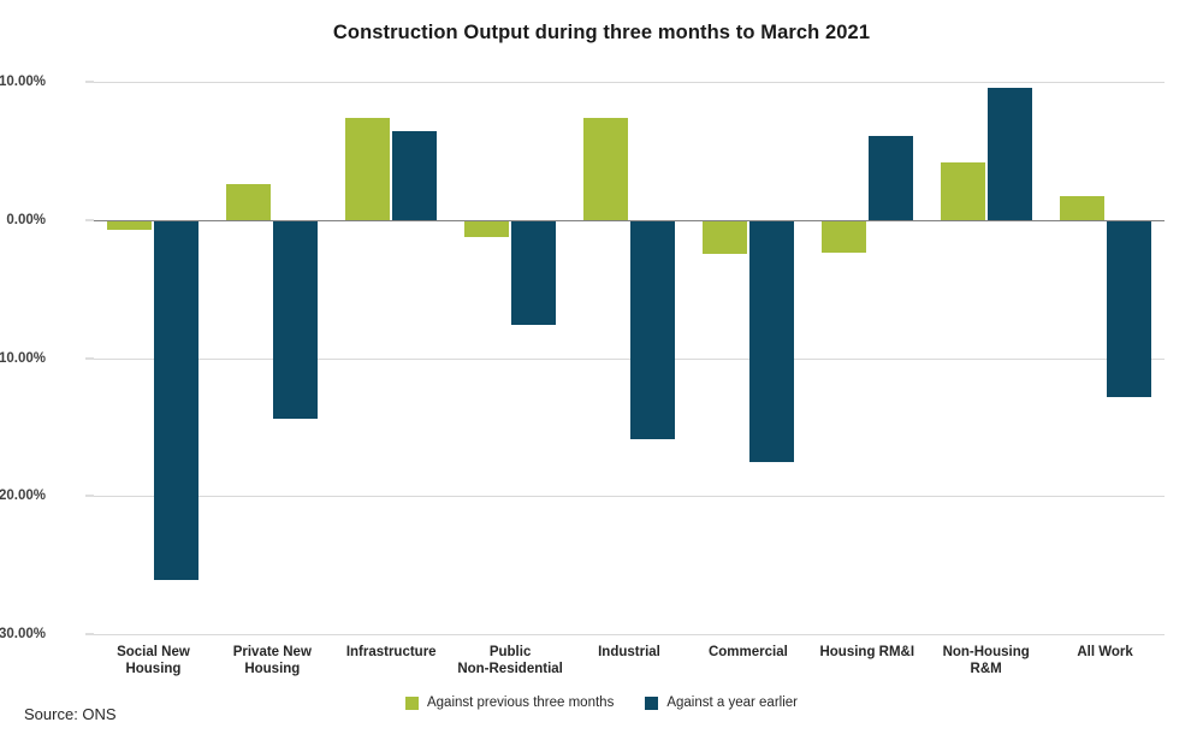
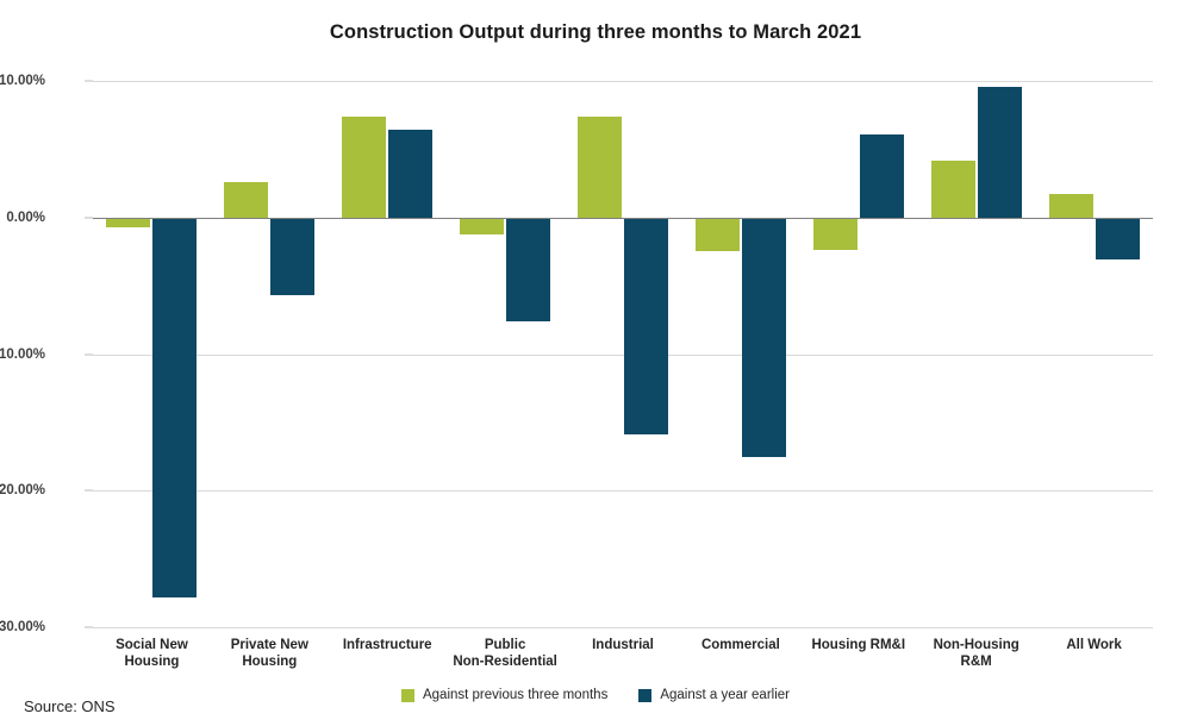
Against a year earlier/Social New Housing: -26.1% -> -27.8%
Against a year earlier/Private New Housing: -14.4% -> -5.7%
Against a year earlier/All Work: -12.8% -> -3.1%
